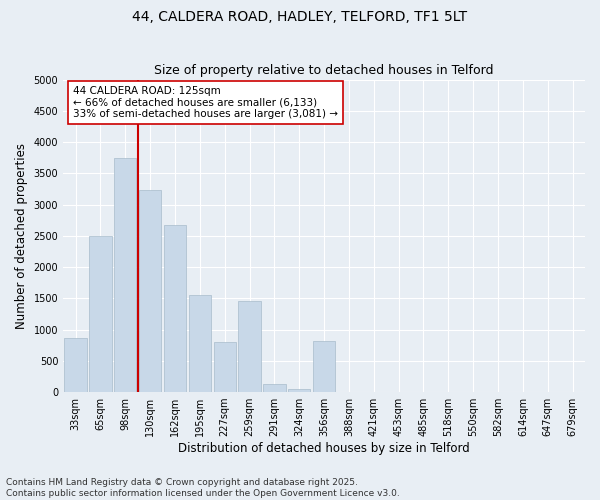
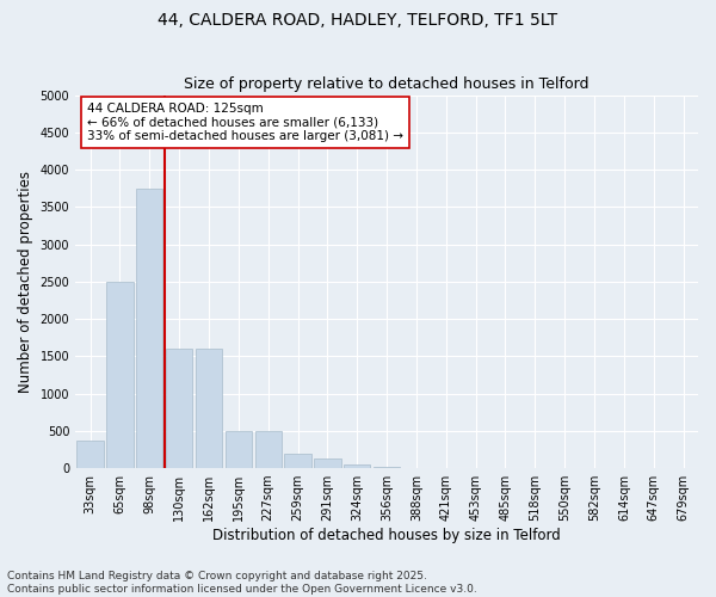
33sqm: 860 -> 370
130sqm: 3240 -> 1600
162sqm: 2680 -> 1600
195sqm: 1560 -> 500
227sqm: 800 -> 500
259sqm: 1460 -> 200
356sqm: 820 -> 10
